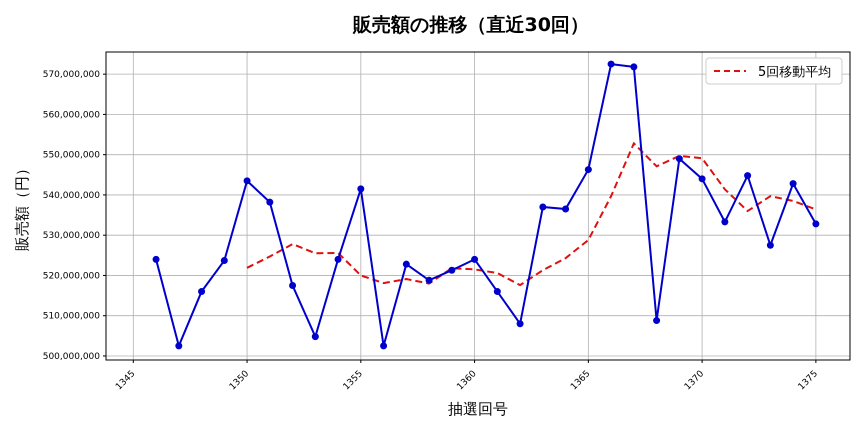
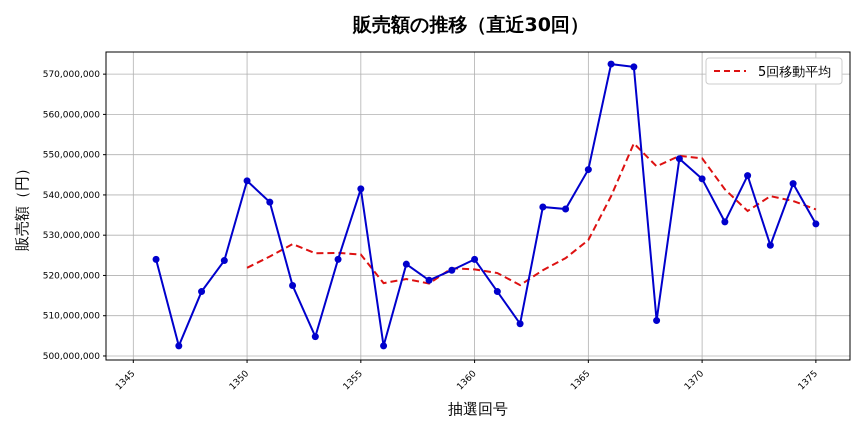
5回移動平均/1355: 520000000 -> 525000000
